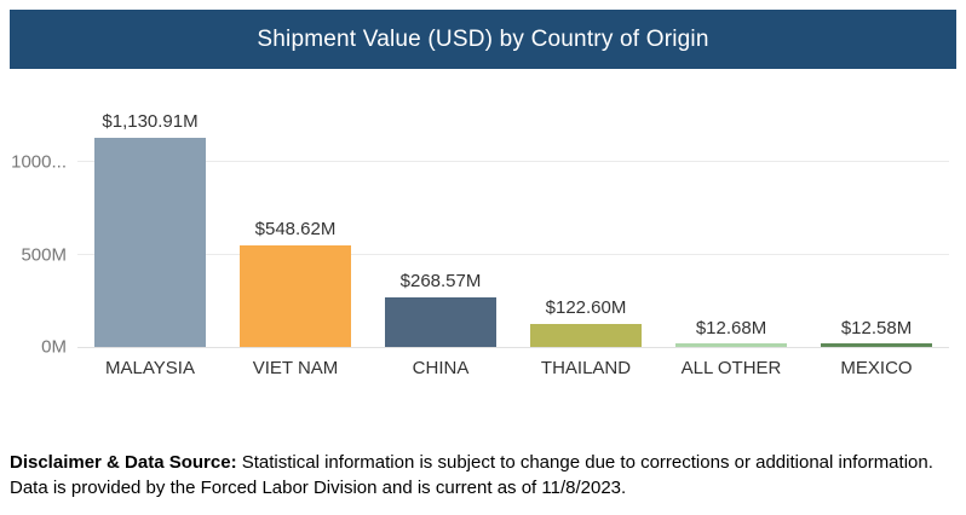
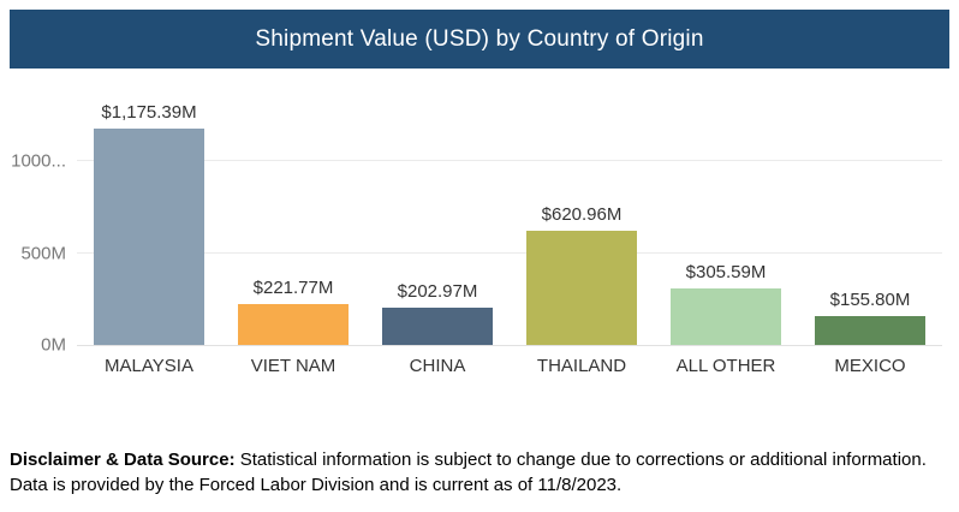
MALAYSIA: $1,130.91M -> $1,175.39M
VIET NAM: $548.62M -> $221.77M
CHINA: $268.57M -> $202.97M
THAILAND: $122.60M -> $620.96M
ALL OTHER: $12.68M -> $305.59M
MEXICO: $12.58M -> $155.80M
